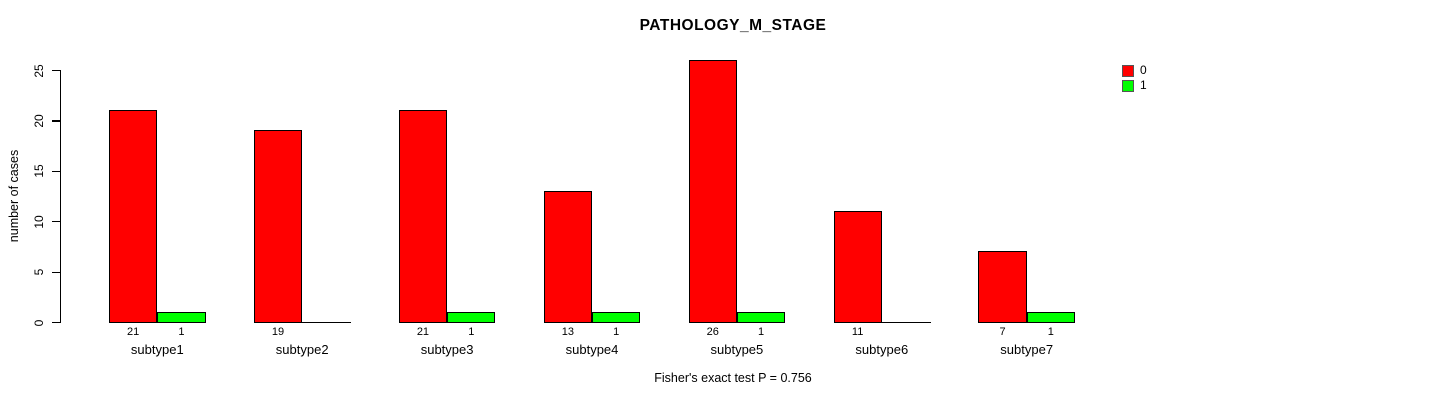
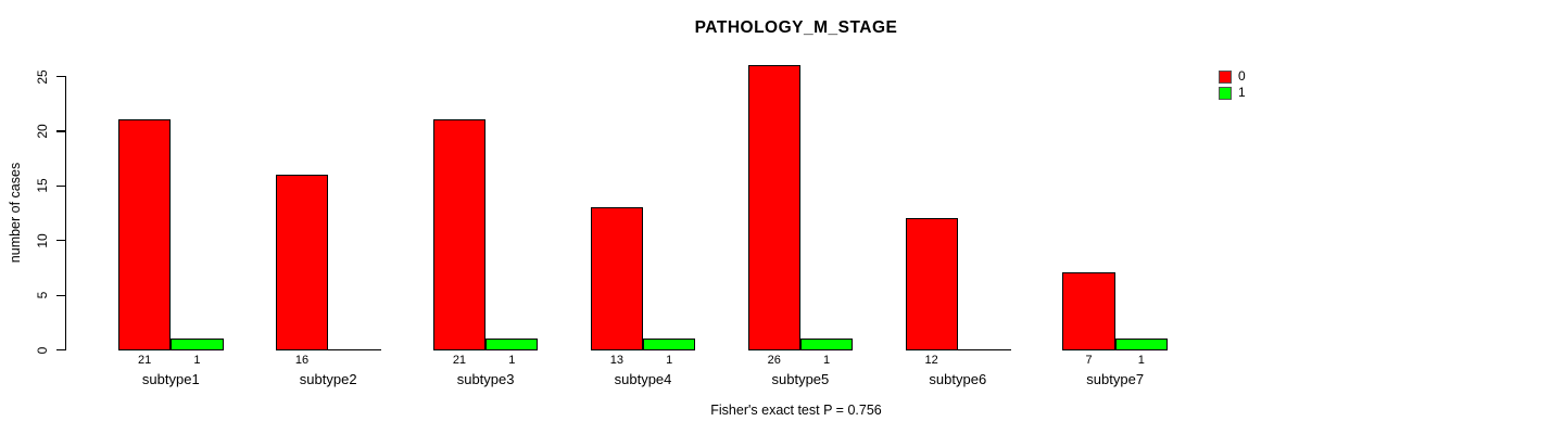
0/subtype2: 19 -> 16
0/subtype6: 11 -> 12
